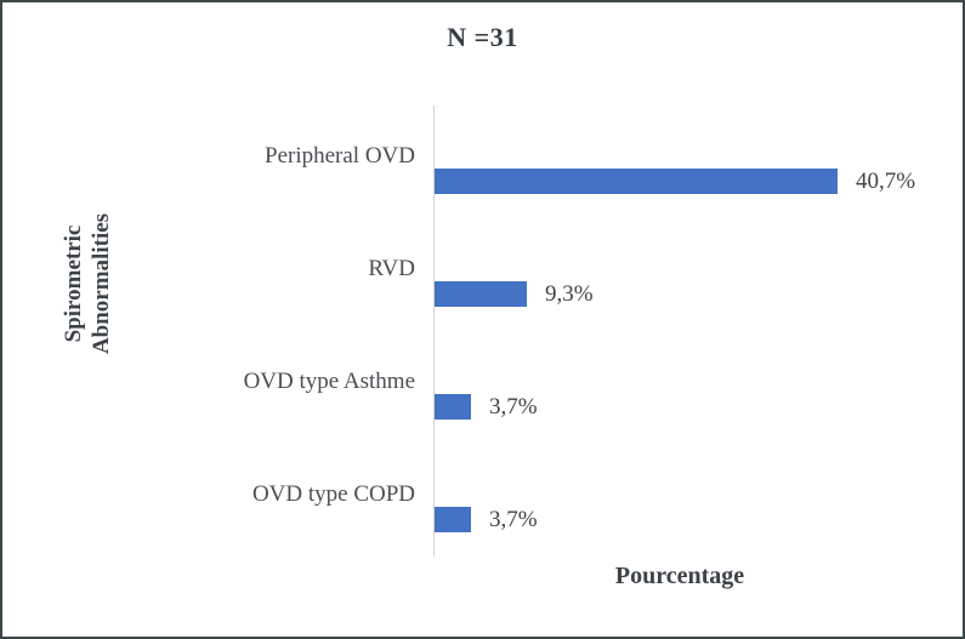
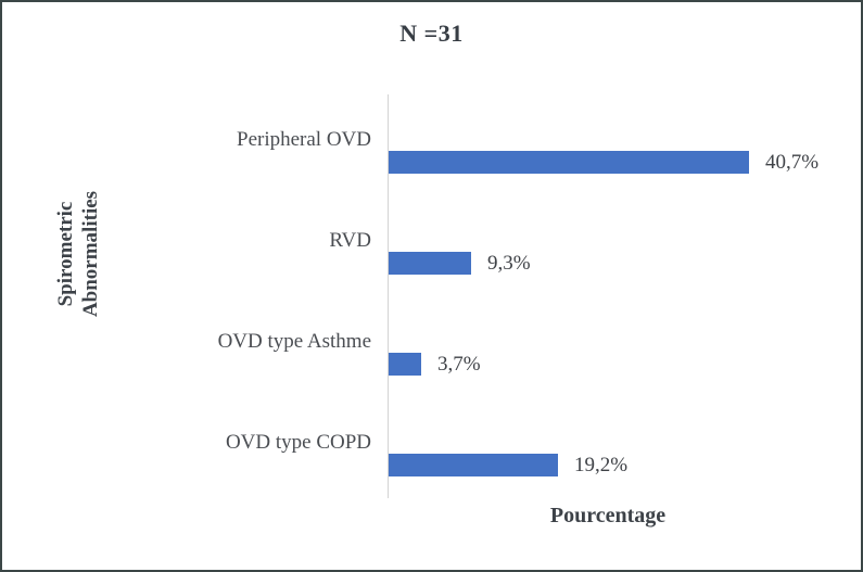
OVD type COPD: 3,7% -> 19,2%
